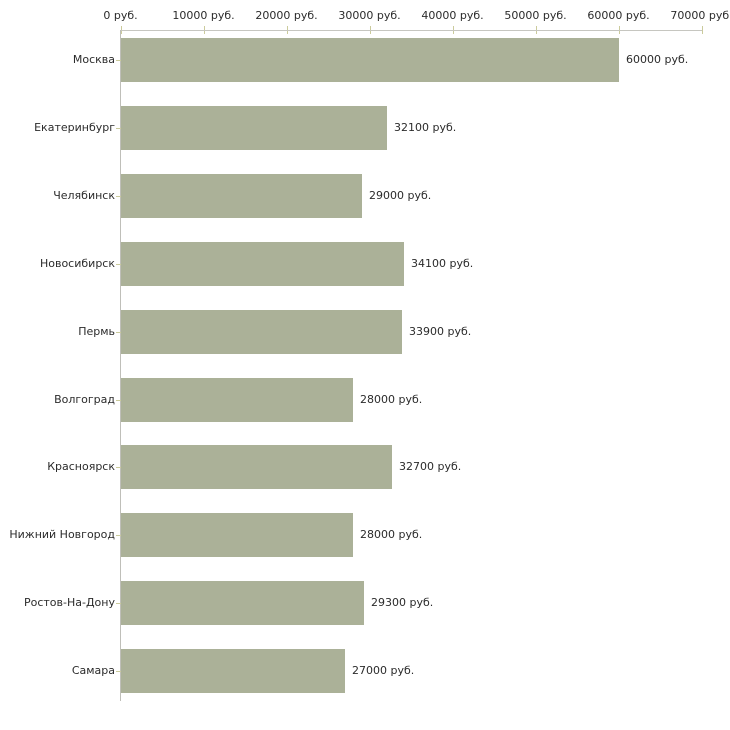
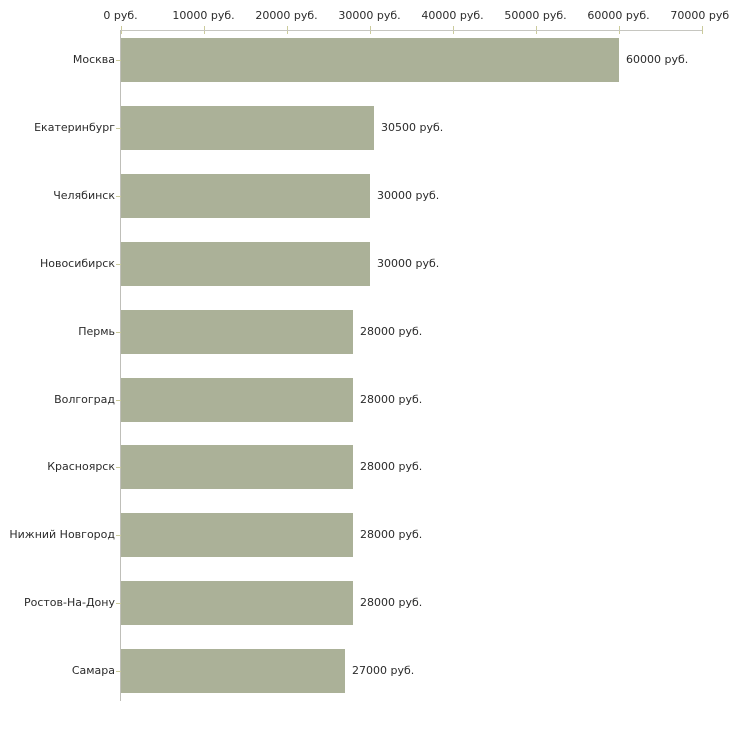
Екатеринбург: 32100 -> 30500
Челябинск: 29000 -> 30000
Новосибирск: 34100 -> 30000
Пермь: 33900 -> 28000
Красноярск: 32700 -> 28000
Ростов-На-Дону: 29300 -> 28000
